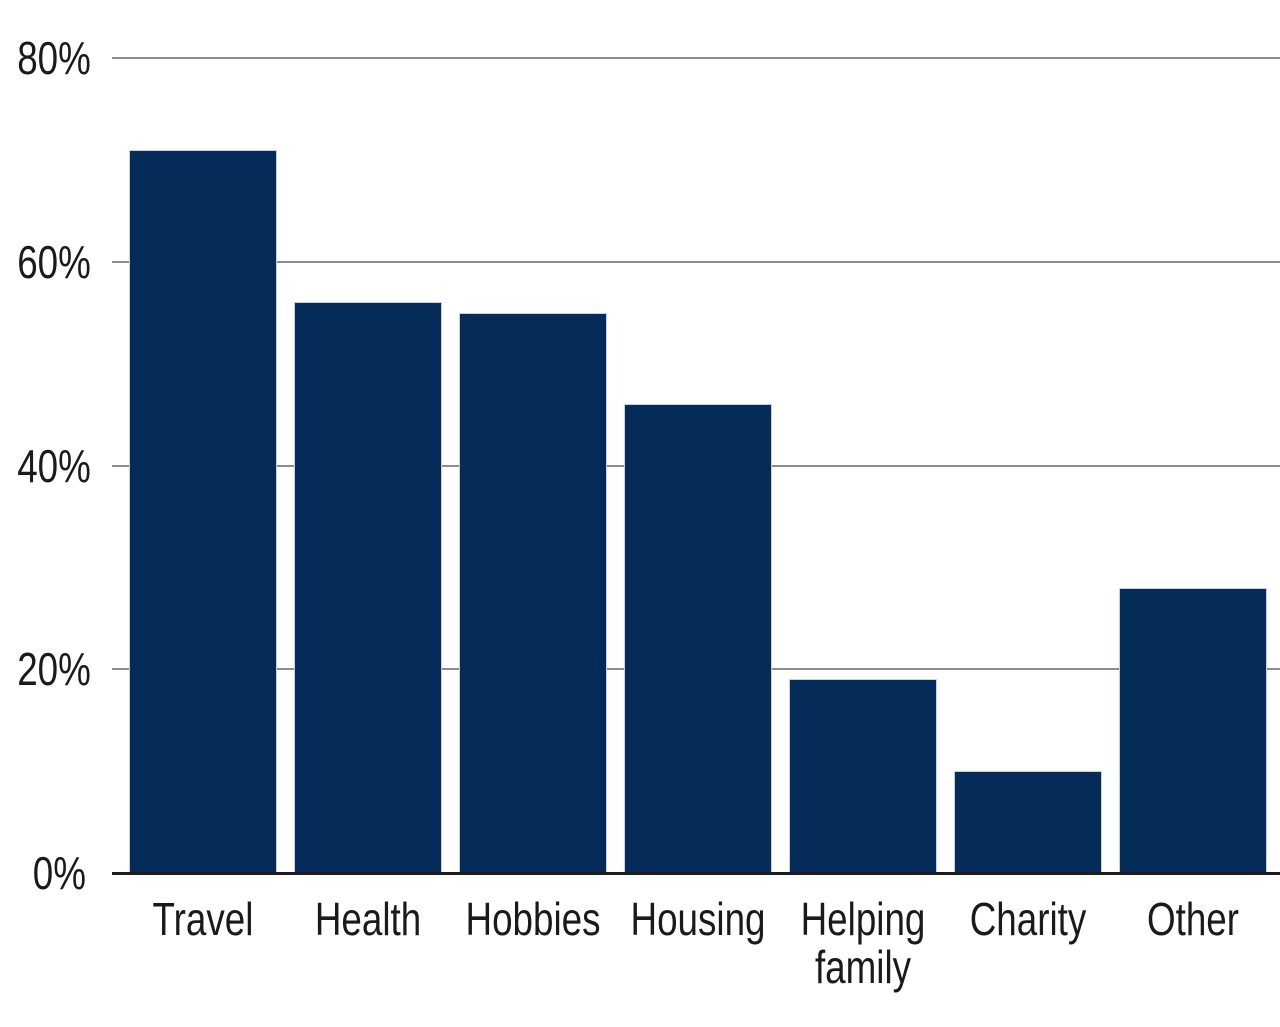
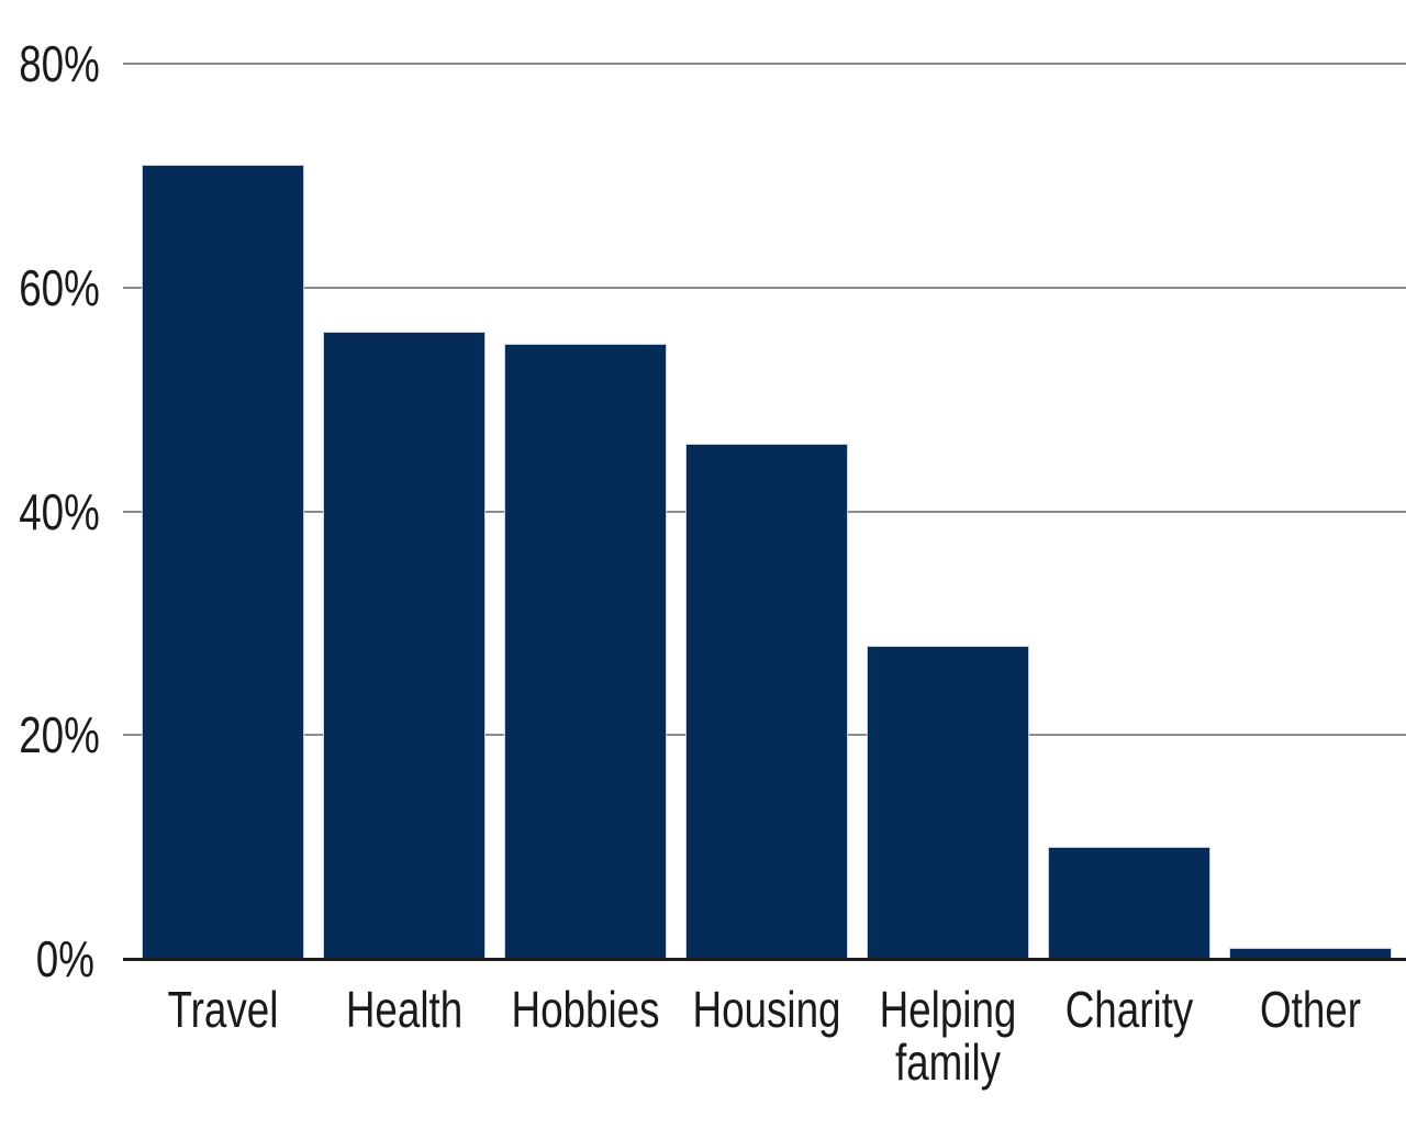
Helping family: 19% -> 28%
Other: 28% -> 1%
